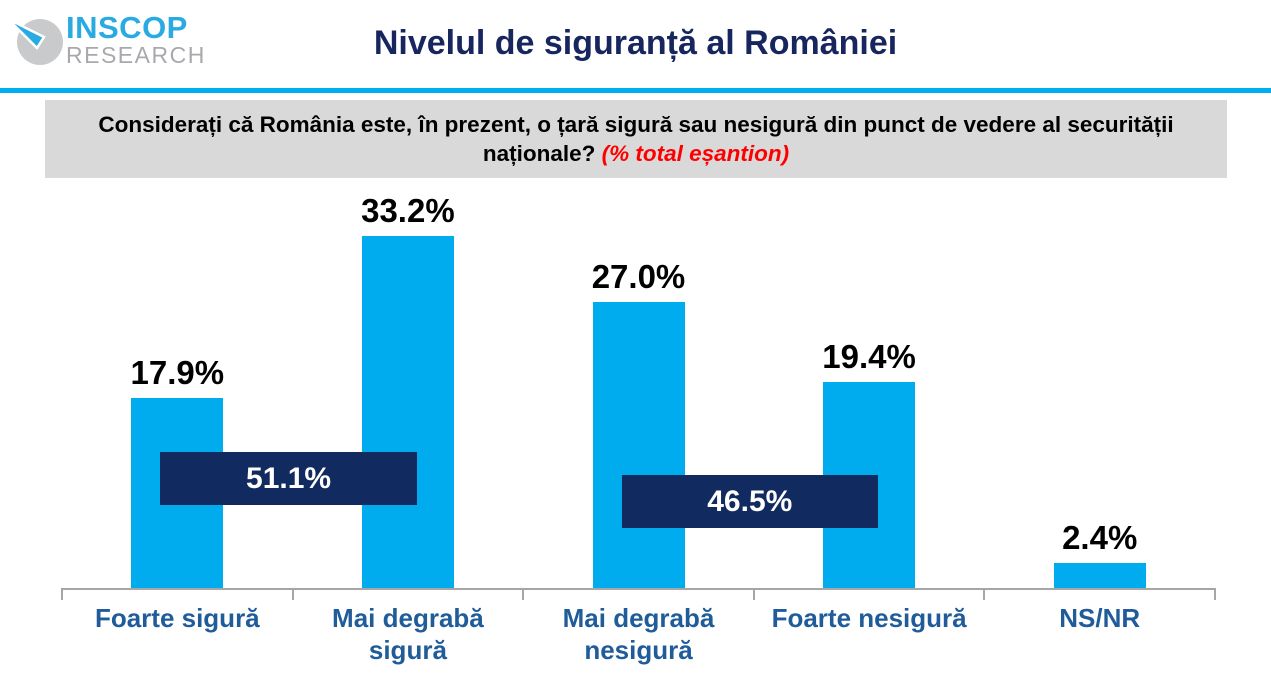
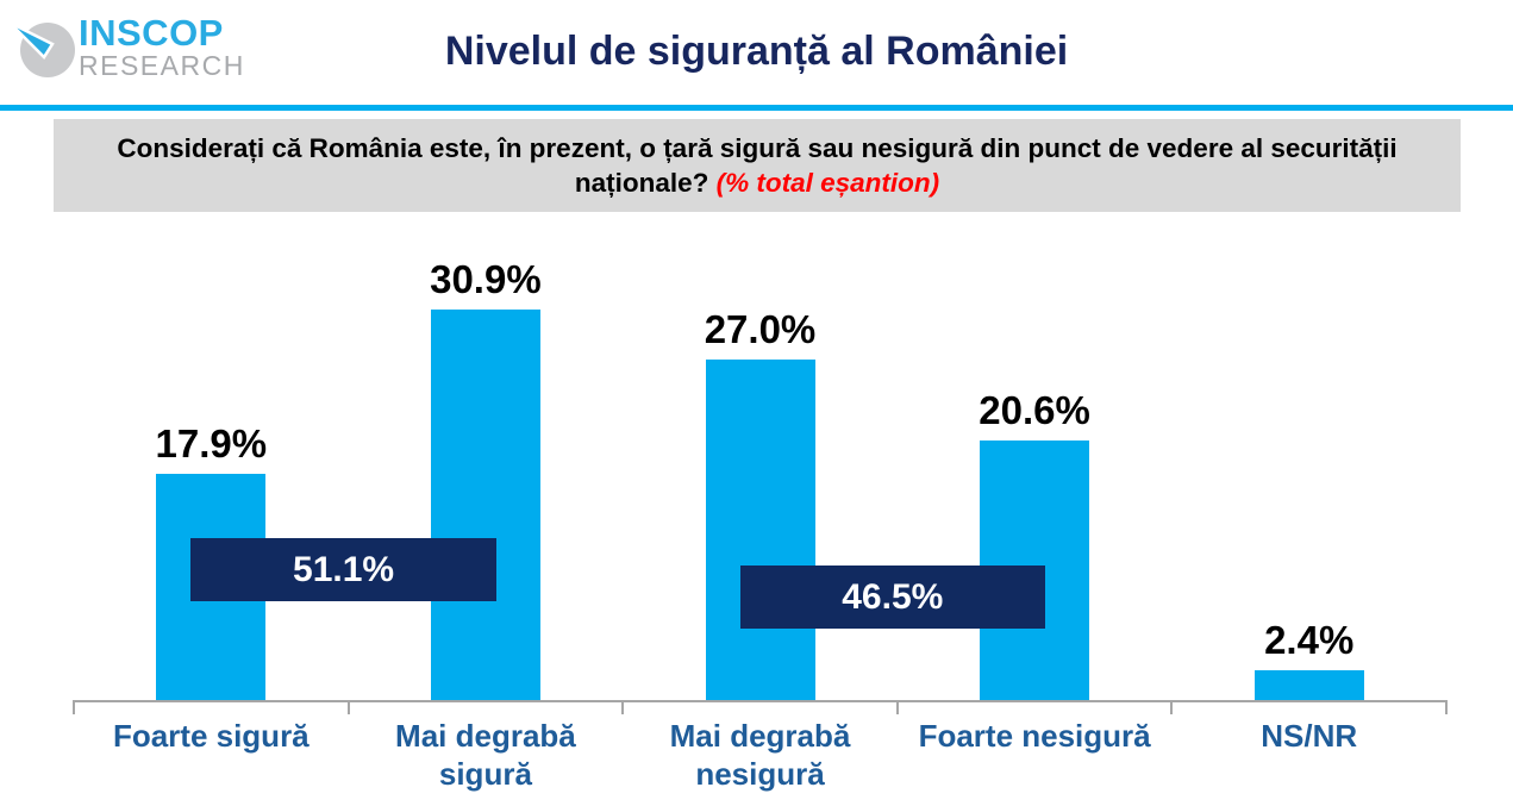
Mai degrabă sigură: 33.2% -> 30.9%
Foarte nesigură: 19.4% -> 20.6%
